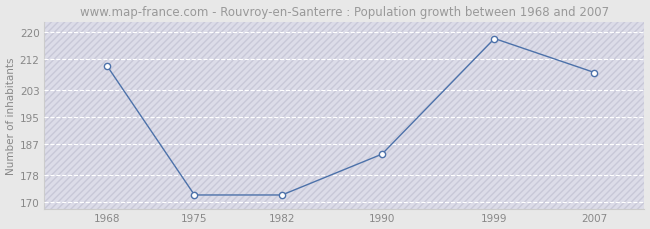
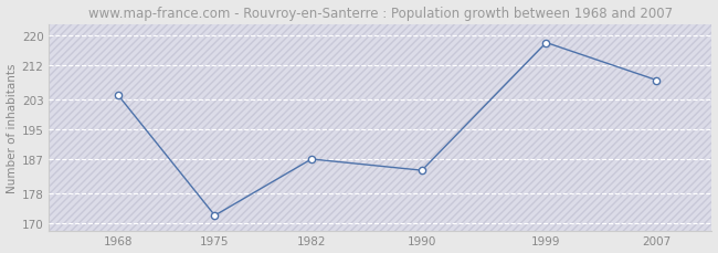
1968: 210 -> 204
1982: 172 -> 187
